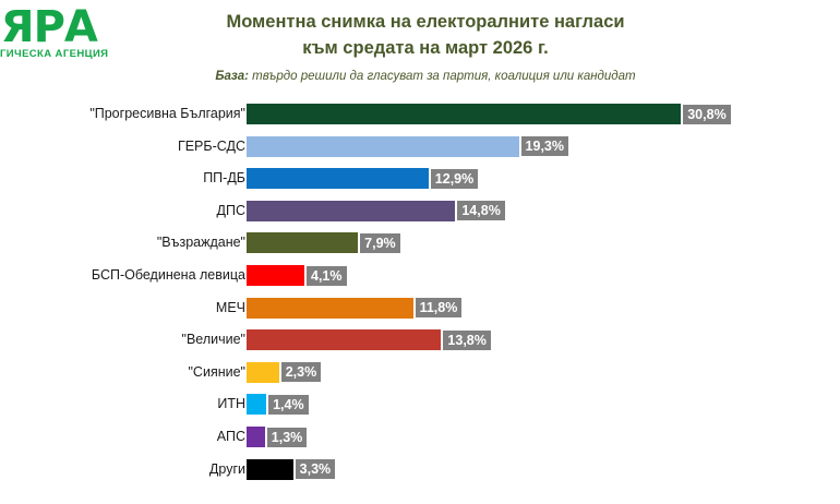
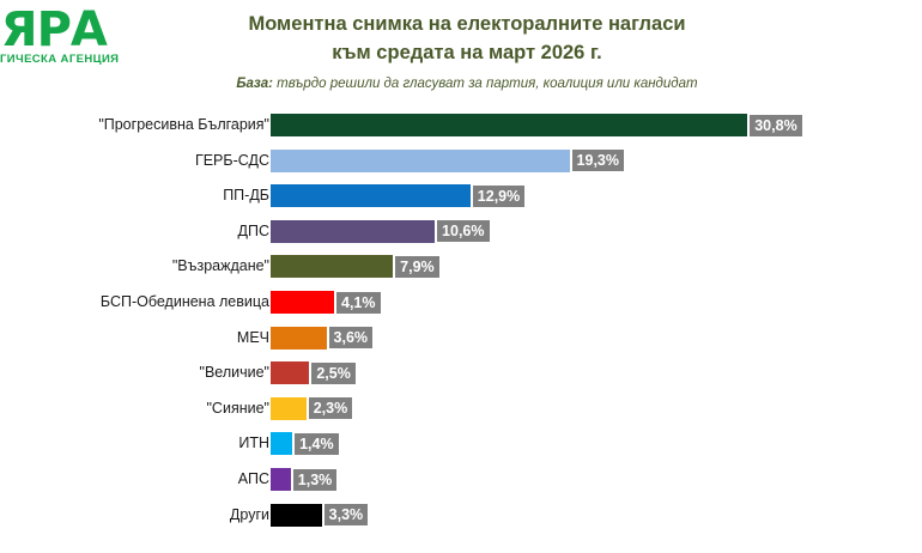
ДПС: 14,8% -> 10,6%
МЕЧ: 11,8% -> 3,6%
"Величие": 13,8% -> 2,5%
